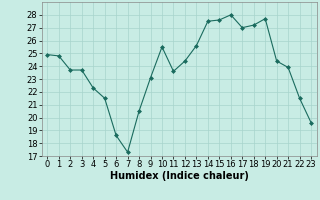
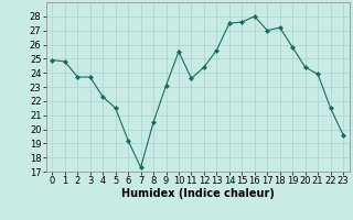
6: 18.6 -> 19.2
19: 27.7 -> 25.8
